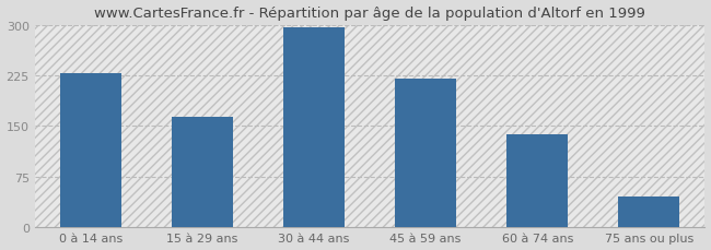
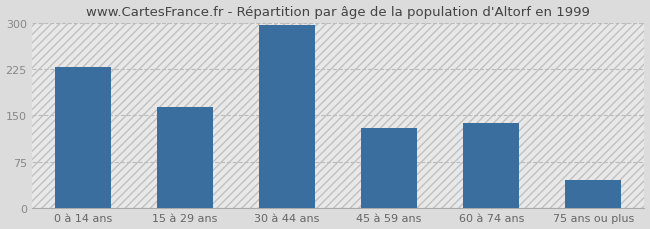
45 à 59 ans: 220 -> 130
